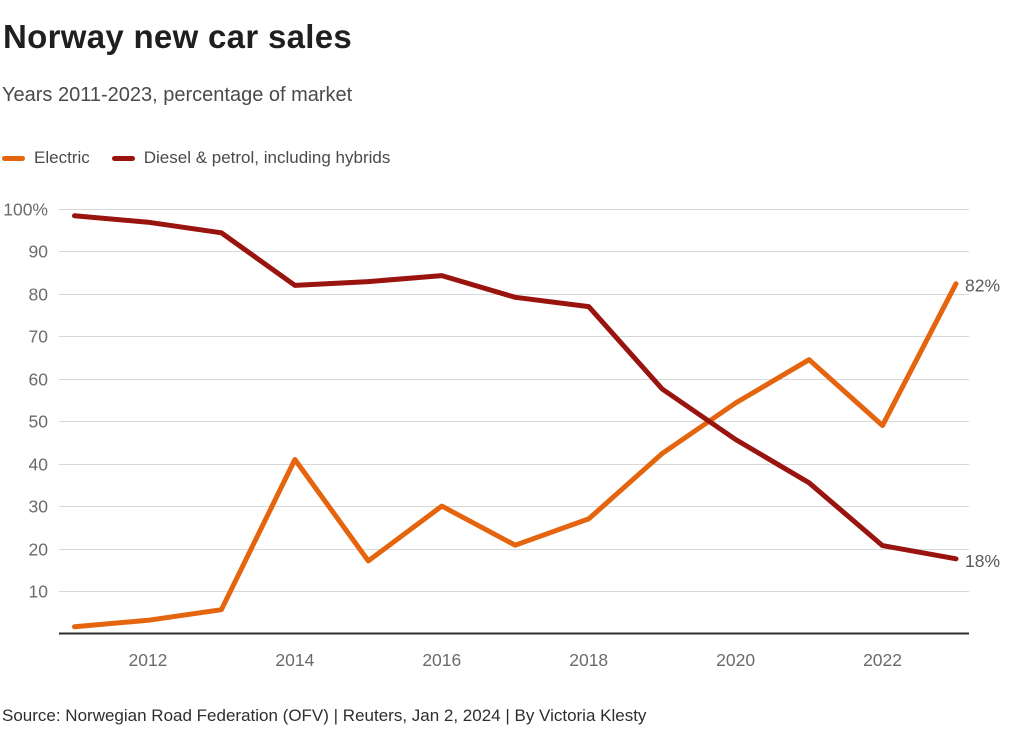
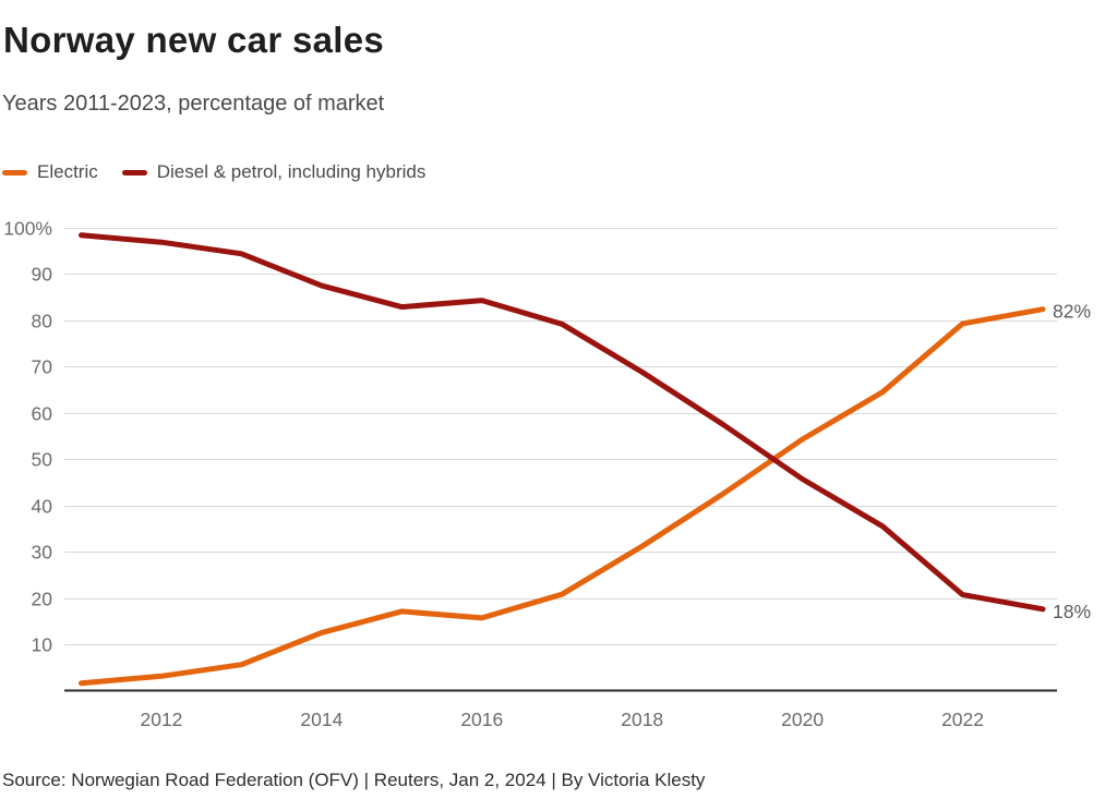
Electric/2014: 41% -> 12%
Diesel & petrol, including hybrids/2014: 82% -> 88%
Electric/2016: 30% -> 16%
Electric/2018: 27% -> 31%
Diesel & petrol, including hybrids/2018: 77% -> 69%
Electric/2022: 49% -> 79%
